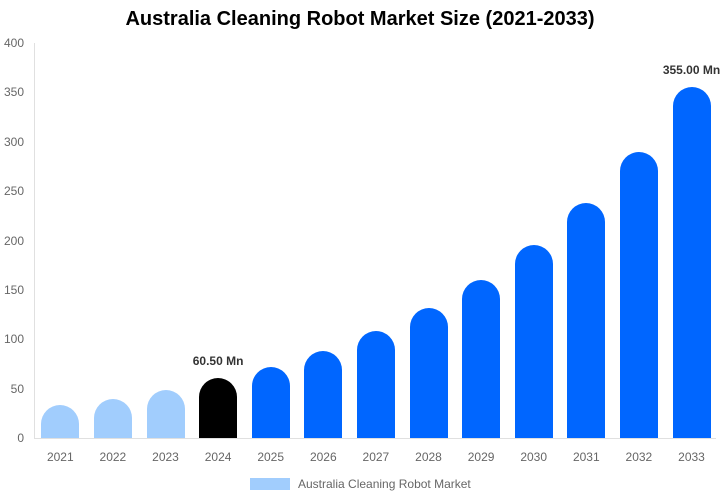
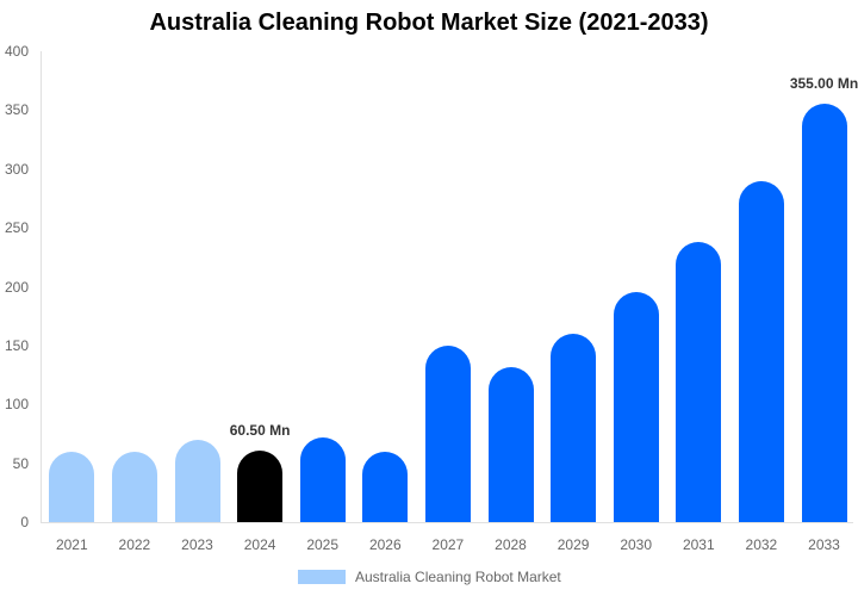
2021: 30 -> 60
2022: 40 -> 60
2023: 50 -> 70
2026: 90 -> 60
2027: 110 -> 150
